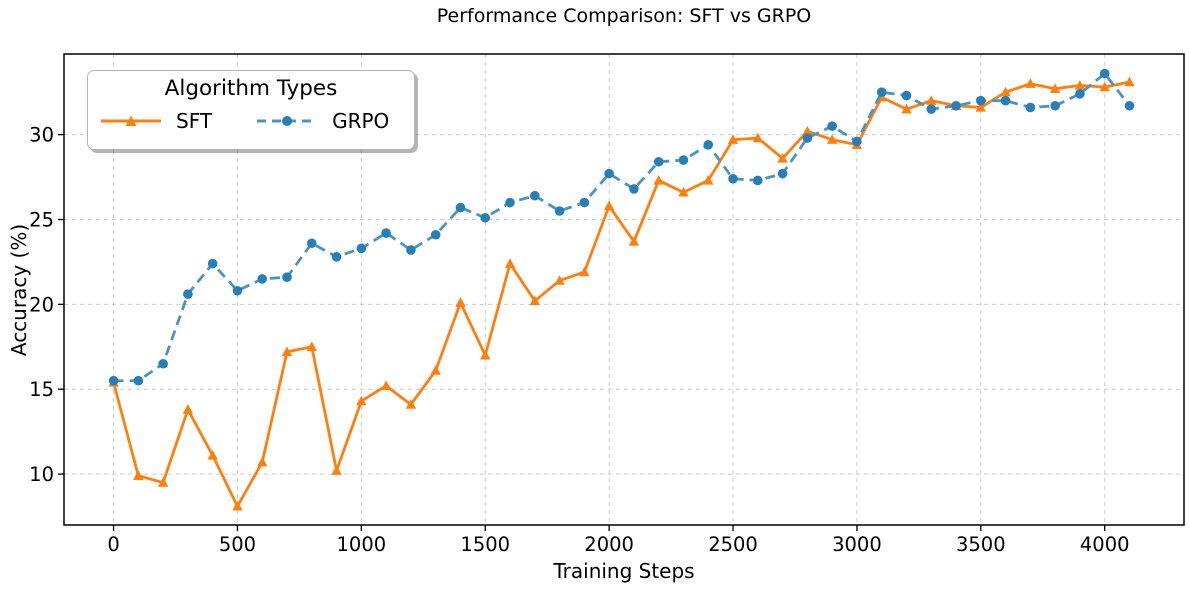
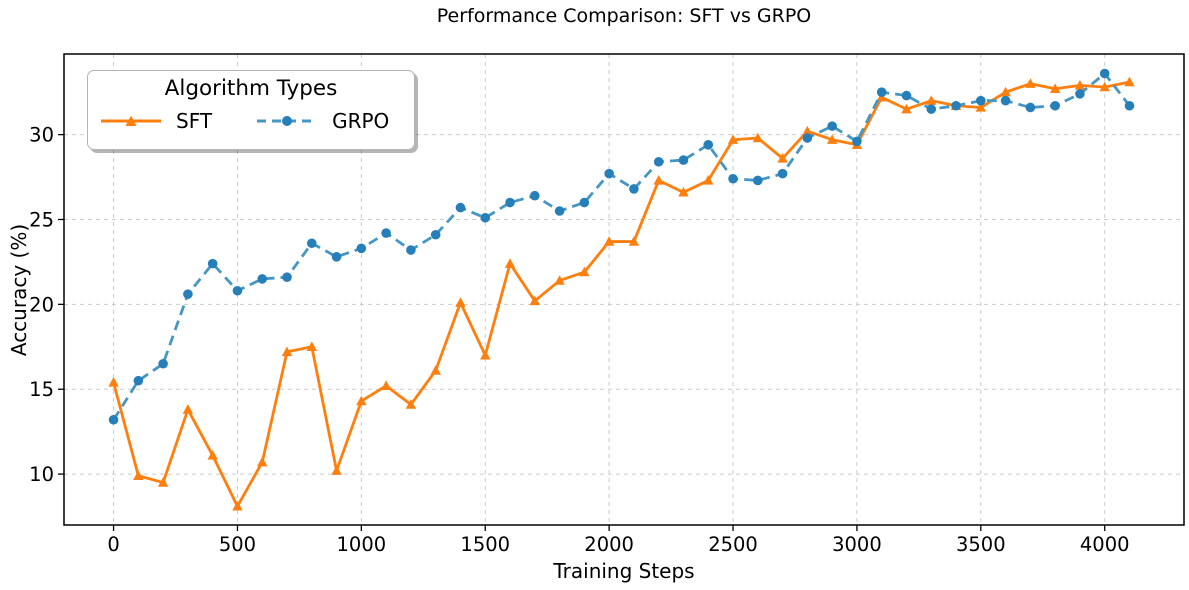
GRPO/0: 15.5 -> 13.2
SFT/2000: 25.8 -> 23.7
